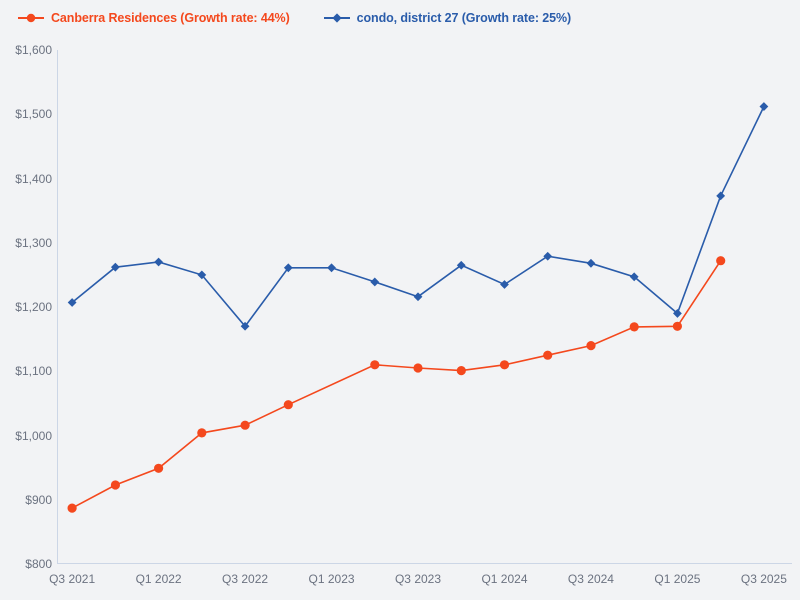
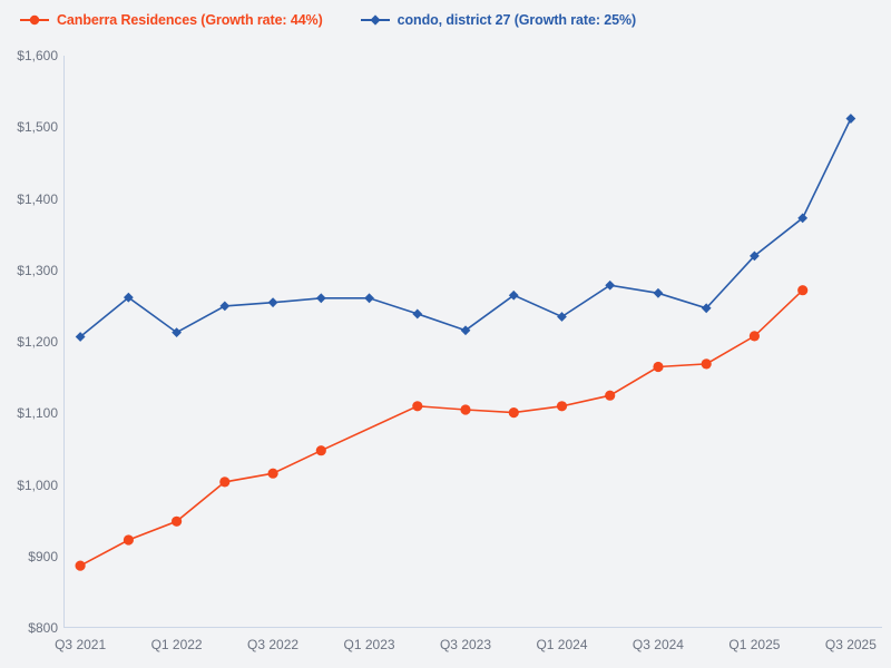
condo, district 27 (Growth rate: 25%)/Q1 2022: $1270 -> $1210
condo, district 27 (Growth rate: 25%)/Q3 2022: $1170 -> $1260
Canberra Residences (Growth rate: 44%)/Q3 2024: $1140 -> $1160
Canberra Residences (Growth rate: 44%)/Q1 2025: $1170 -> $1210
condo, district 27 (Growth rate: 25%)/Q1 2025: $1190 -> $1320
